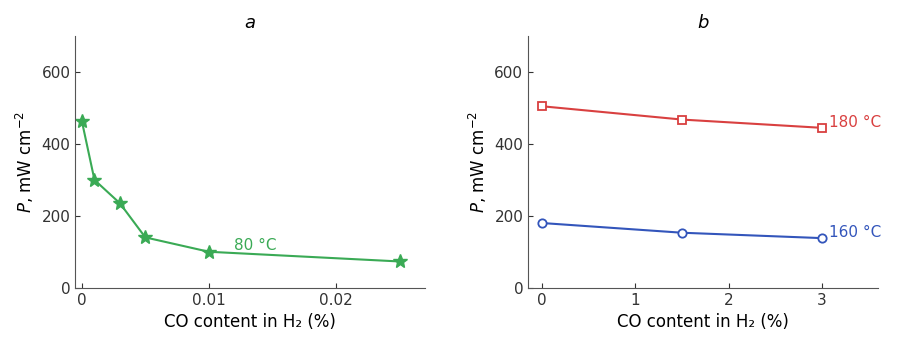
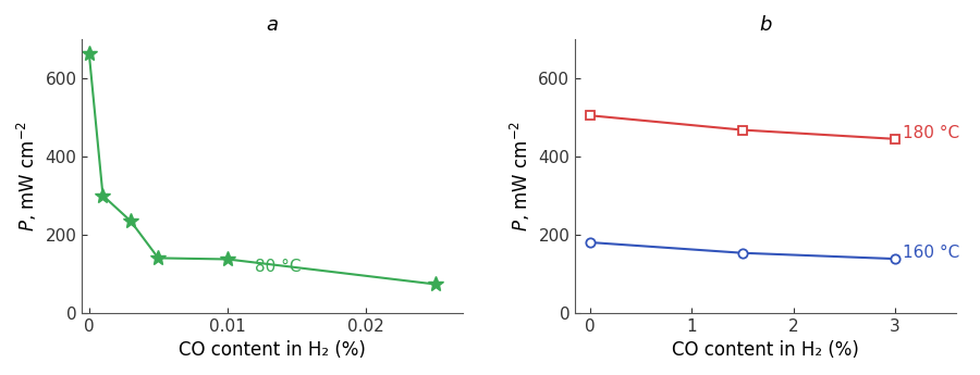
a/0: 465 -> 665
a/0.01: 100 -> 137
